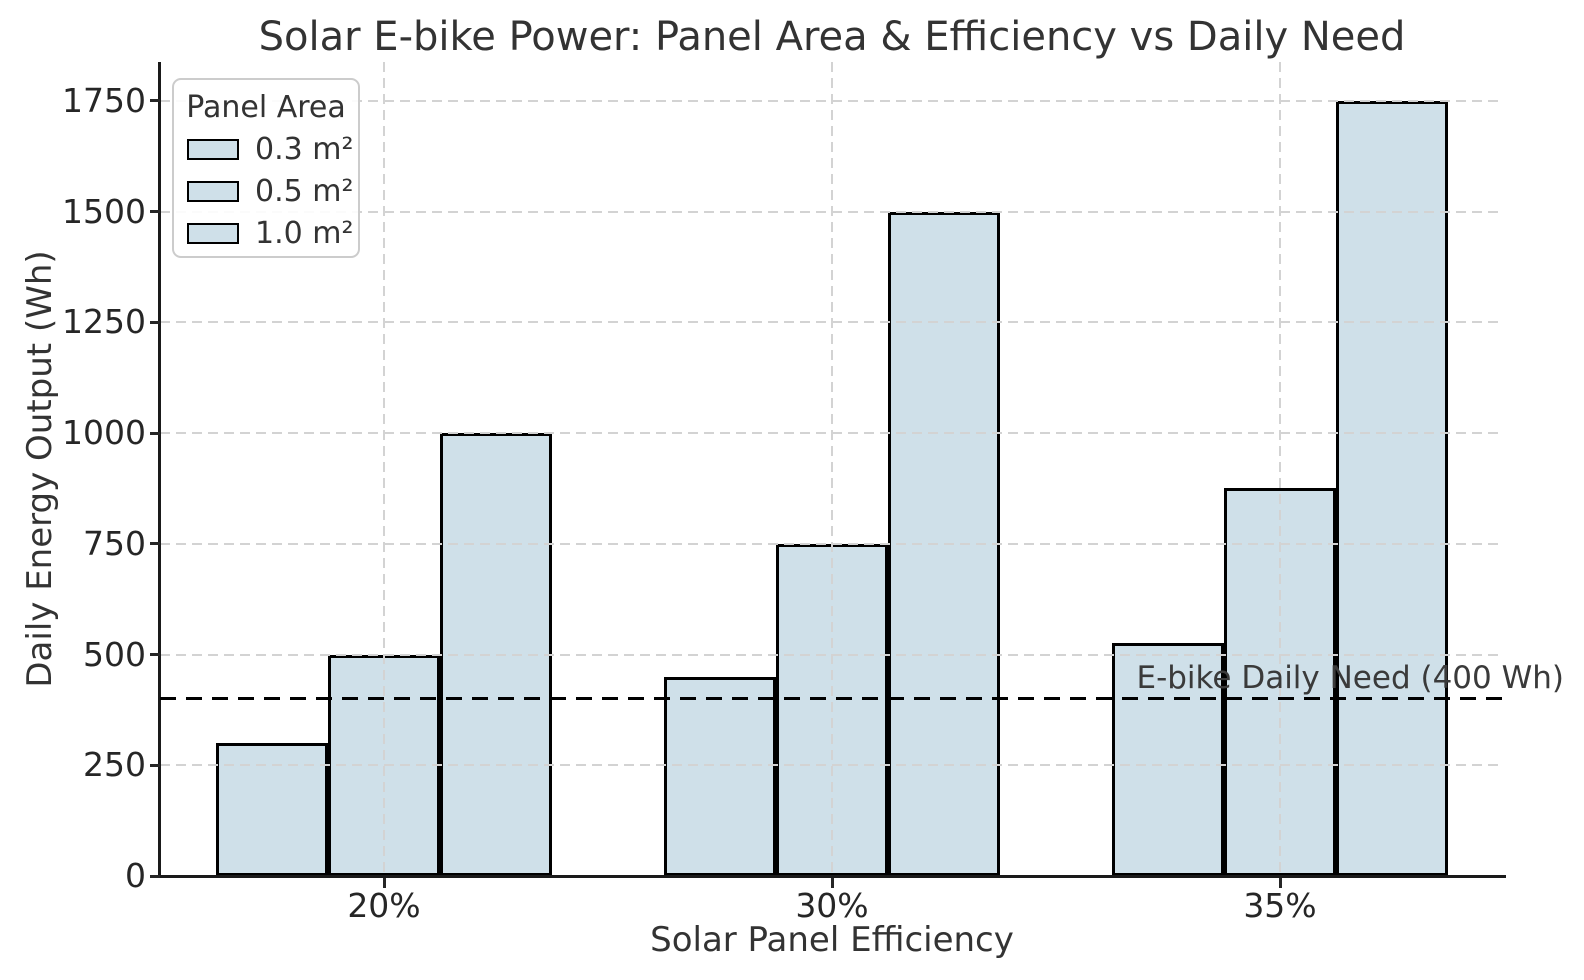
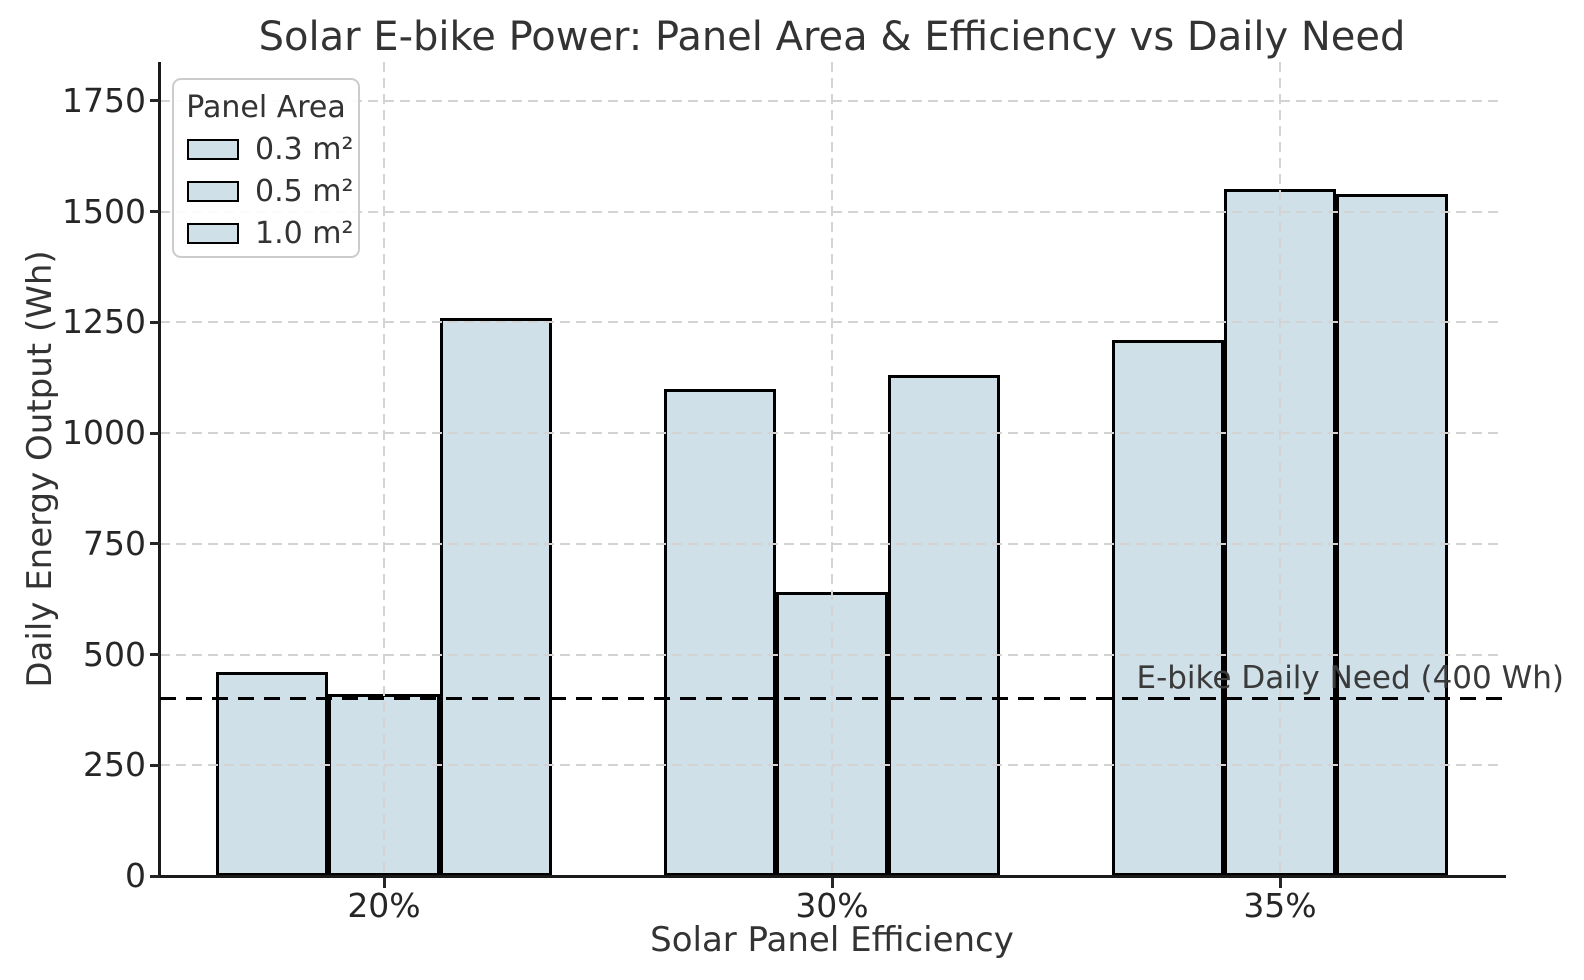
0.3 m²/20%: 300 -> 460
0.5 m²/20%: 500 -> 410
1.0 m²/20%: 1000 -> 1260
0.3 m²/30%: 450 -> 1100
0.5 m²/30%: 750 -> 640
1.0 m²/30%: 1500 -> 1130
0.3 m²/35%: 520 -> 1210
0.5 m²/35%: 880 -> 1550
1.0 m²/35%: 1750 -> 1540
